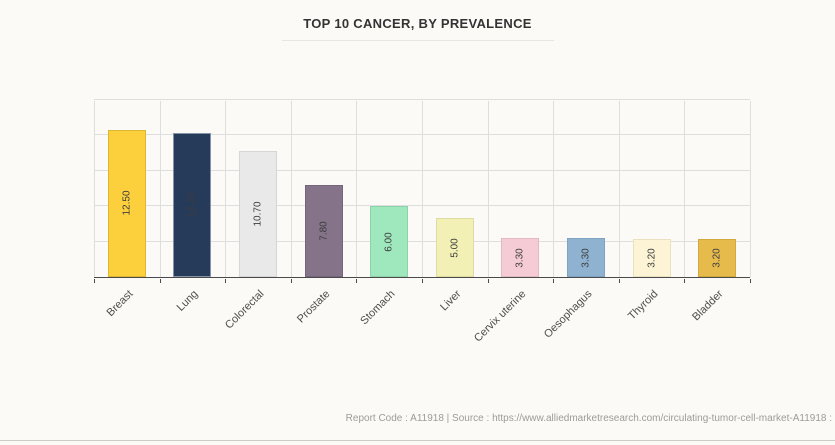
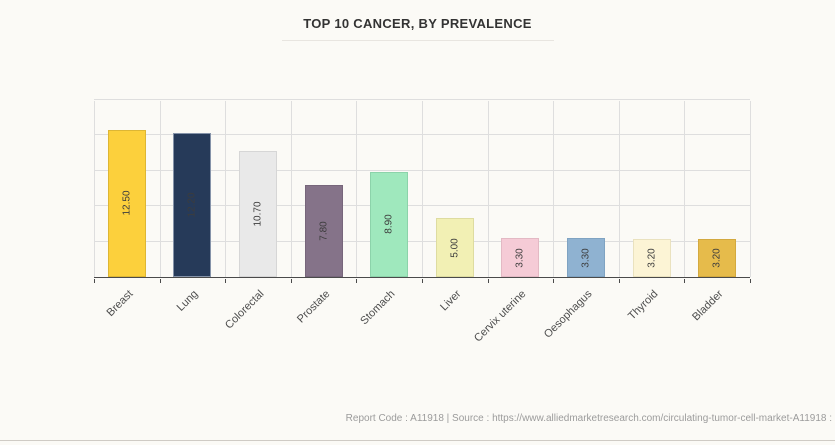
Stomach: 6.00 -> 8.90
